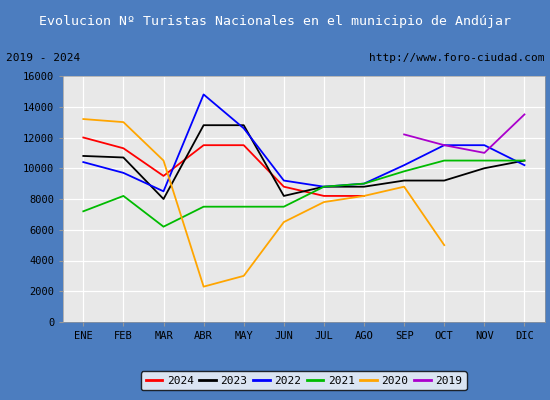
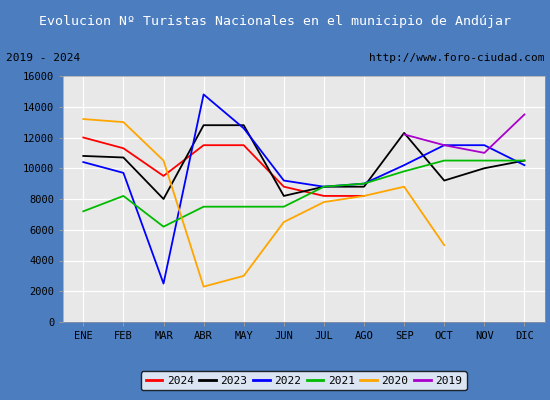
2022/MAR: 8500 -> 2500
2023/SEP: 9200 -> 12300
